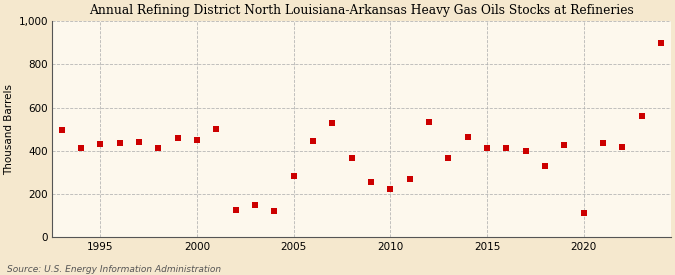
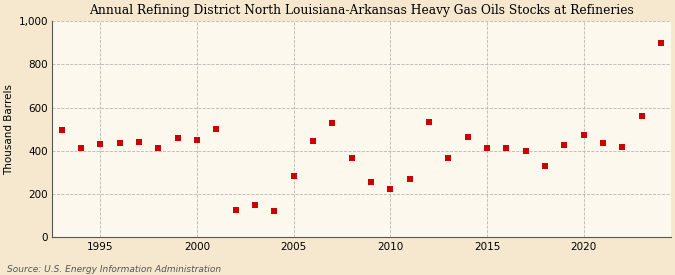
2020: 115 -> 475
